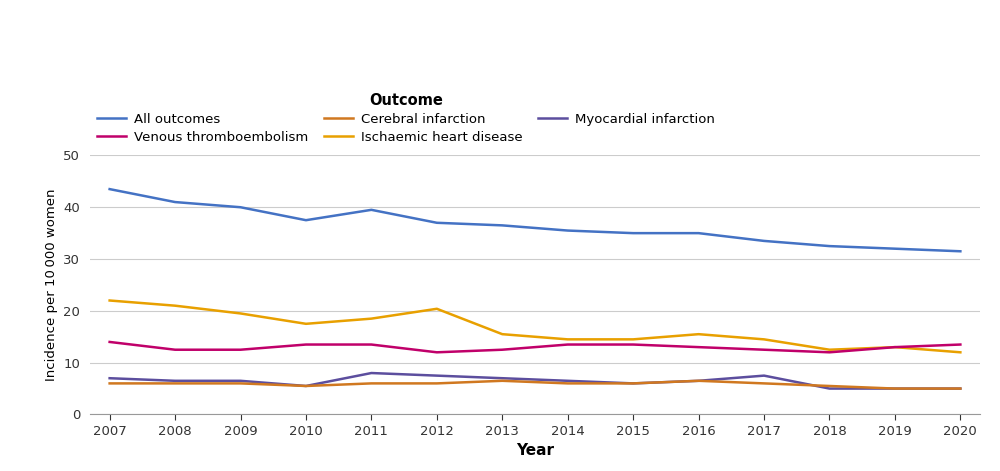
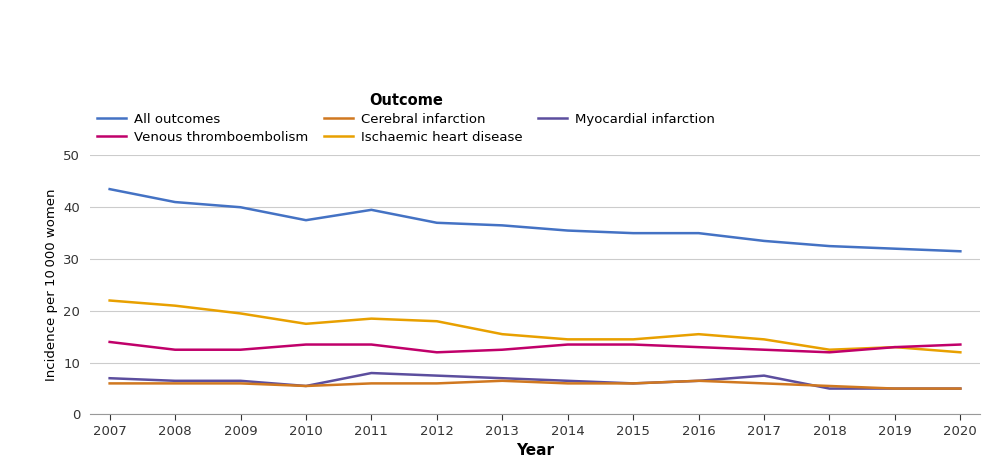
Ischaemic heart disease/2012: 20.4 -> 18.0
